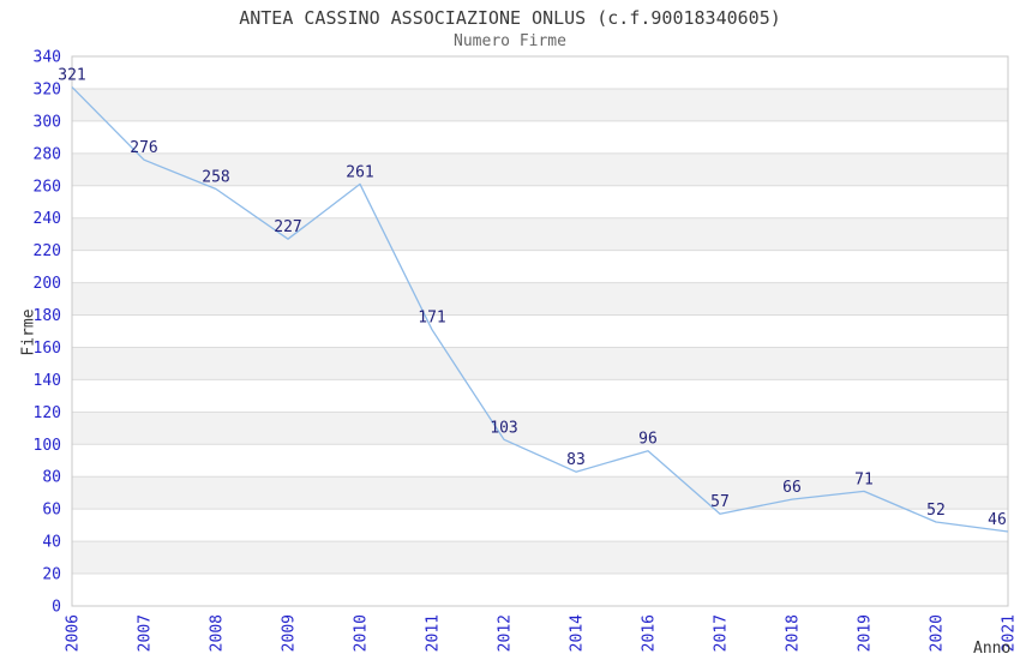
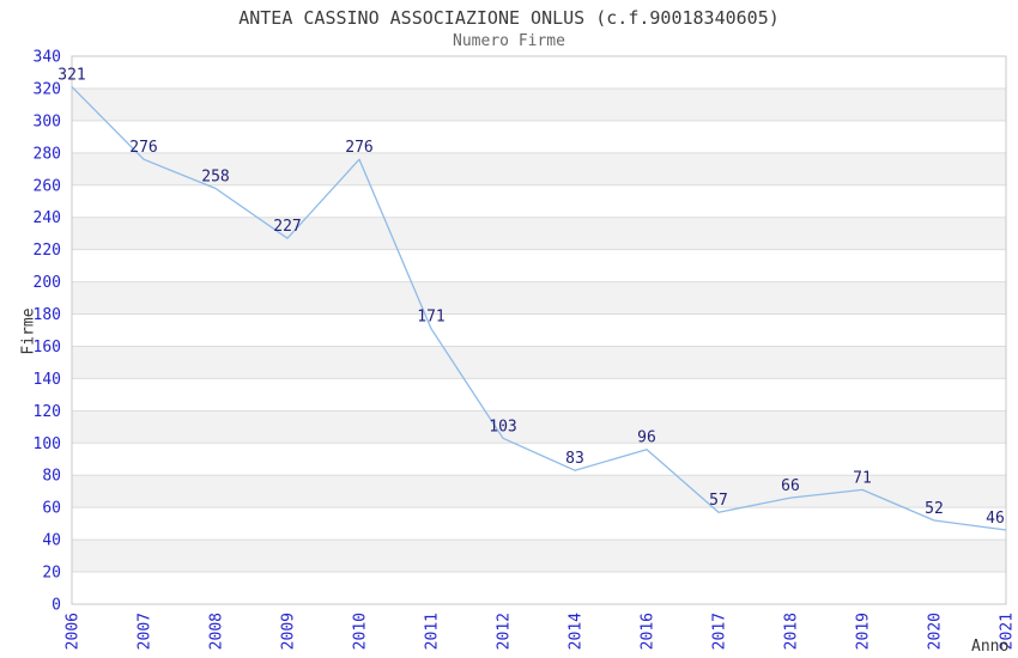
2010: 261 -> 276
